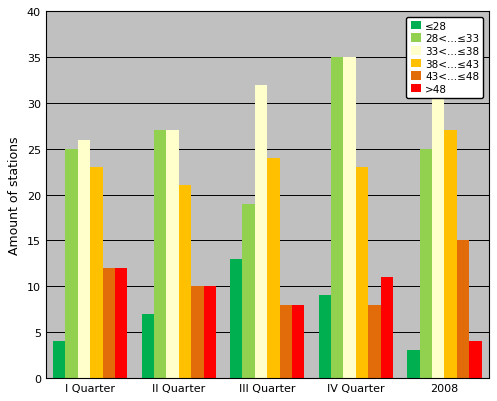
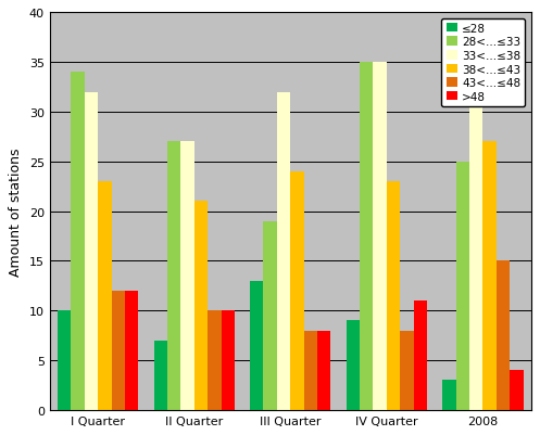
≤28/I Quarter: 4 -> 10
28<...≤33/I Quarter: 25 -> 34
33<...≤38/I Quarter: 26 -> 32
